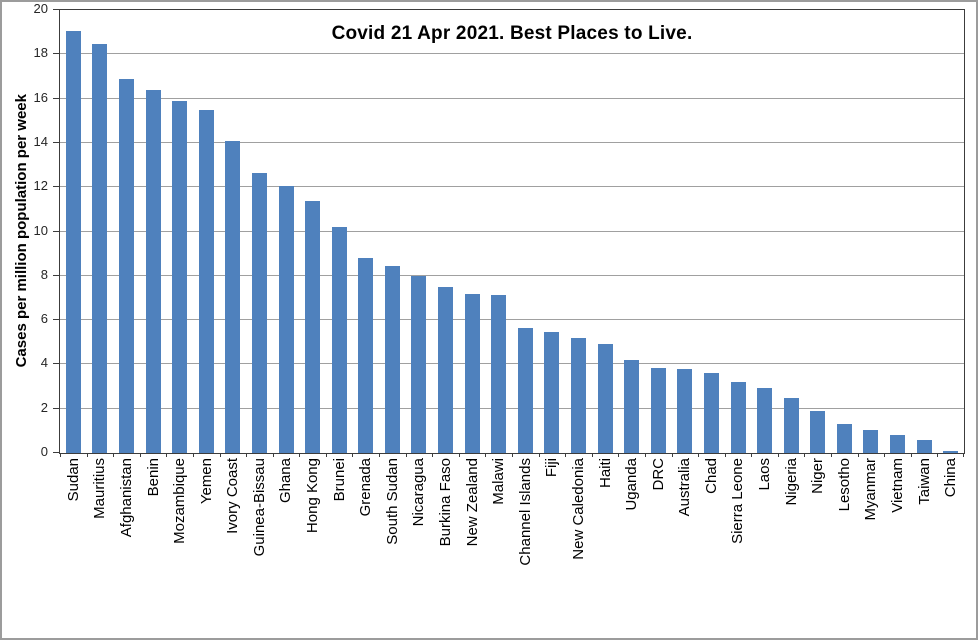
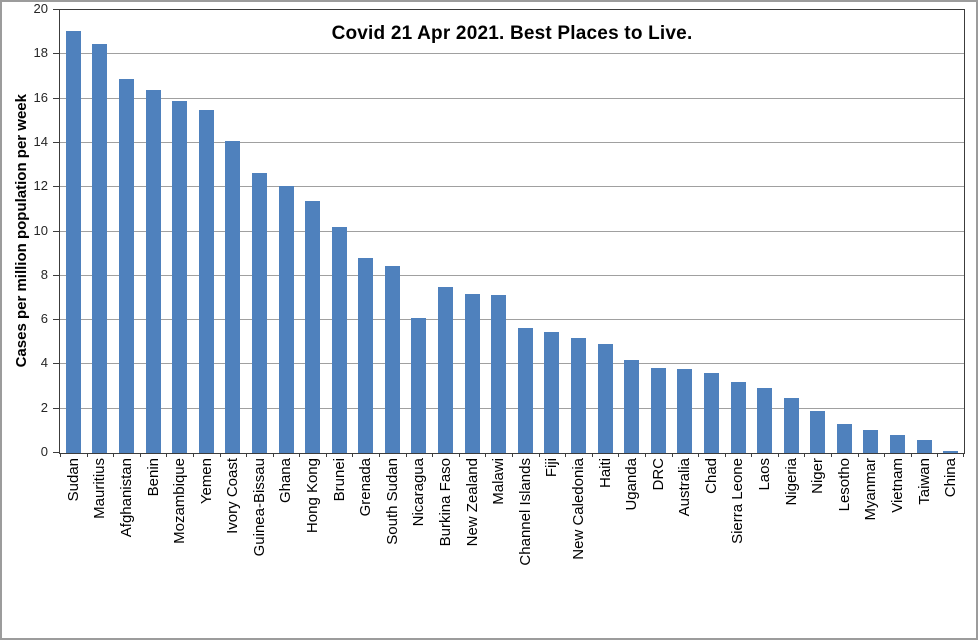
Nicaragua: 8.0 -> 6.1
